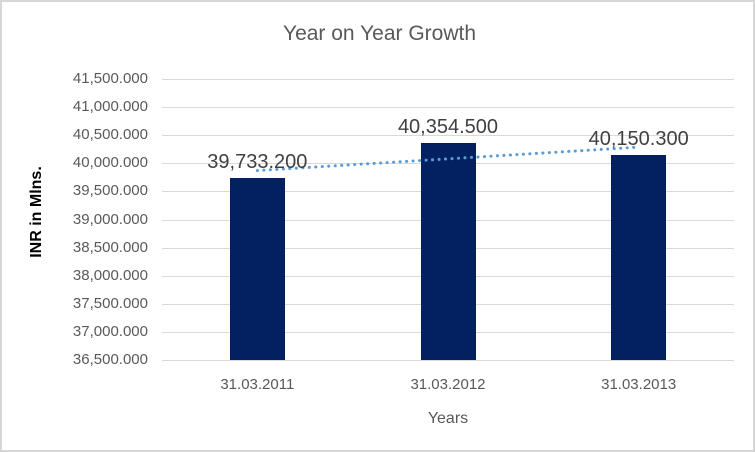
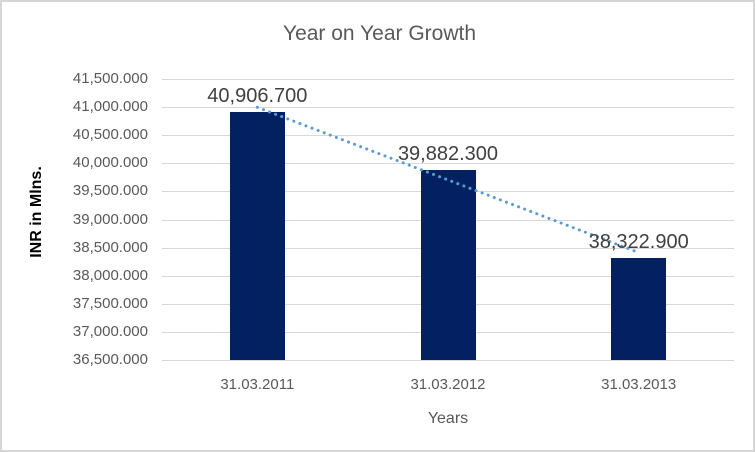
31.03.2011: 39,733.200 -> 40,906.700
31.03.2012: 40,354.500 -> 39,882.300
31.03.2013: 40,150.300 -> 38,322.900
